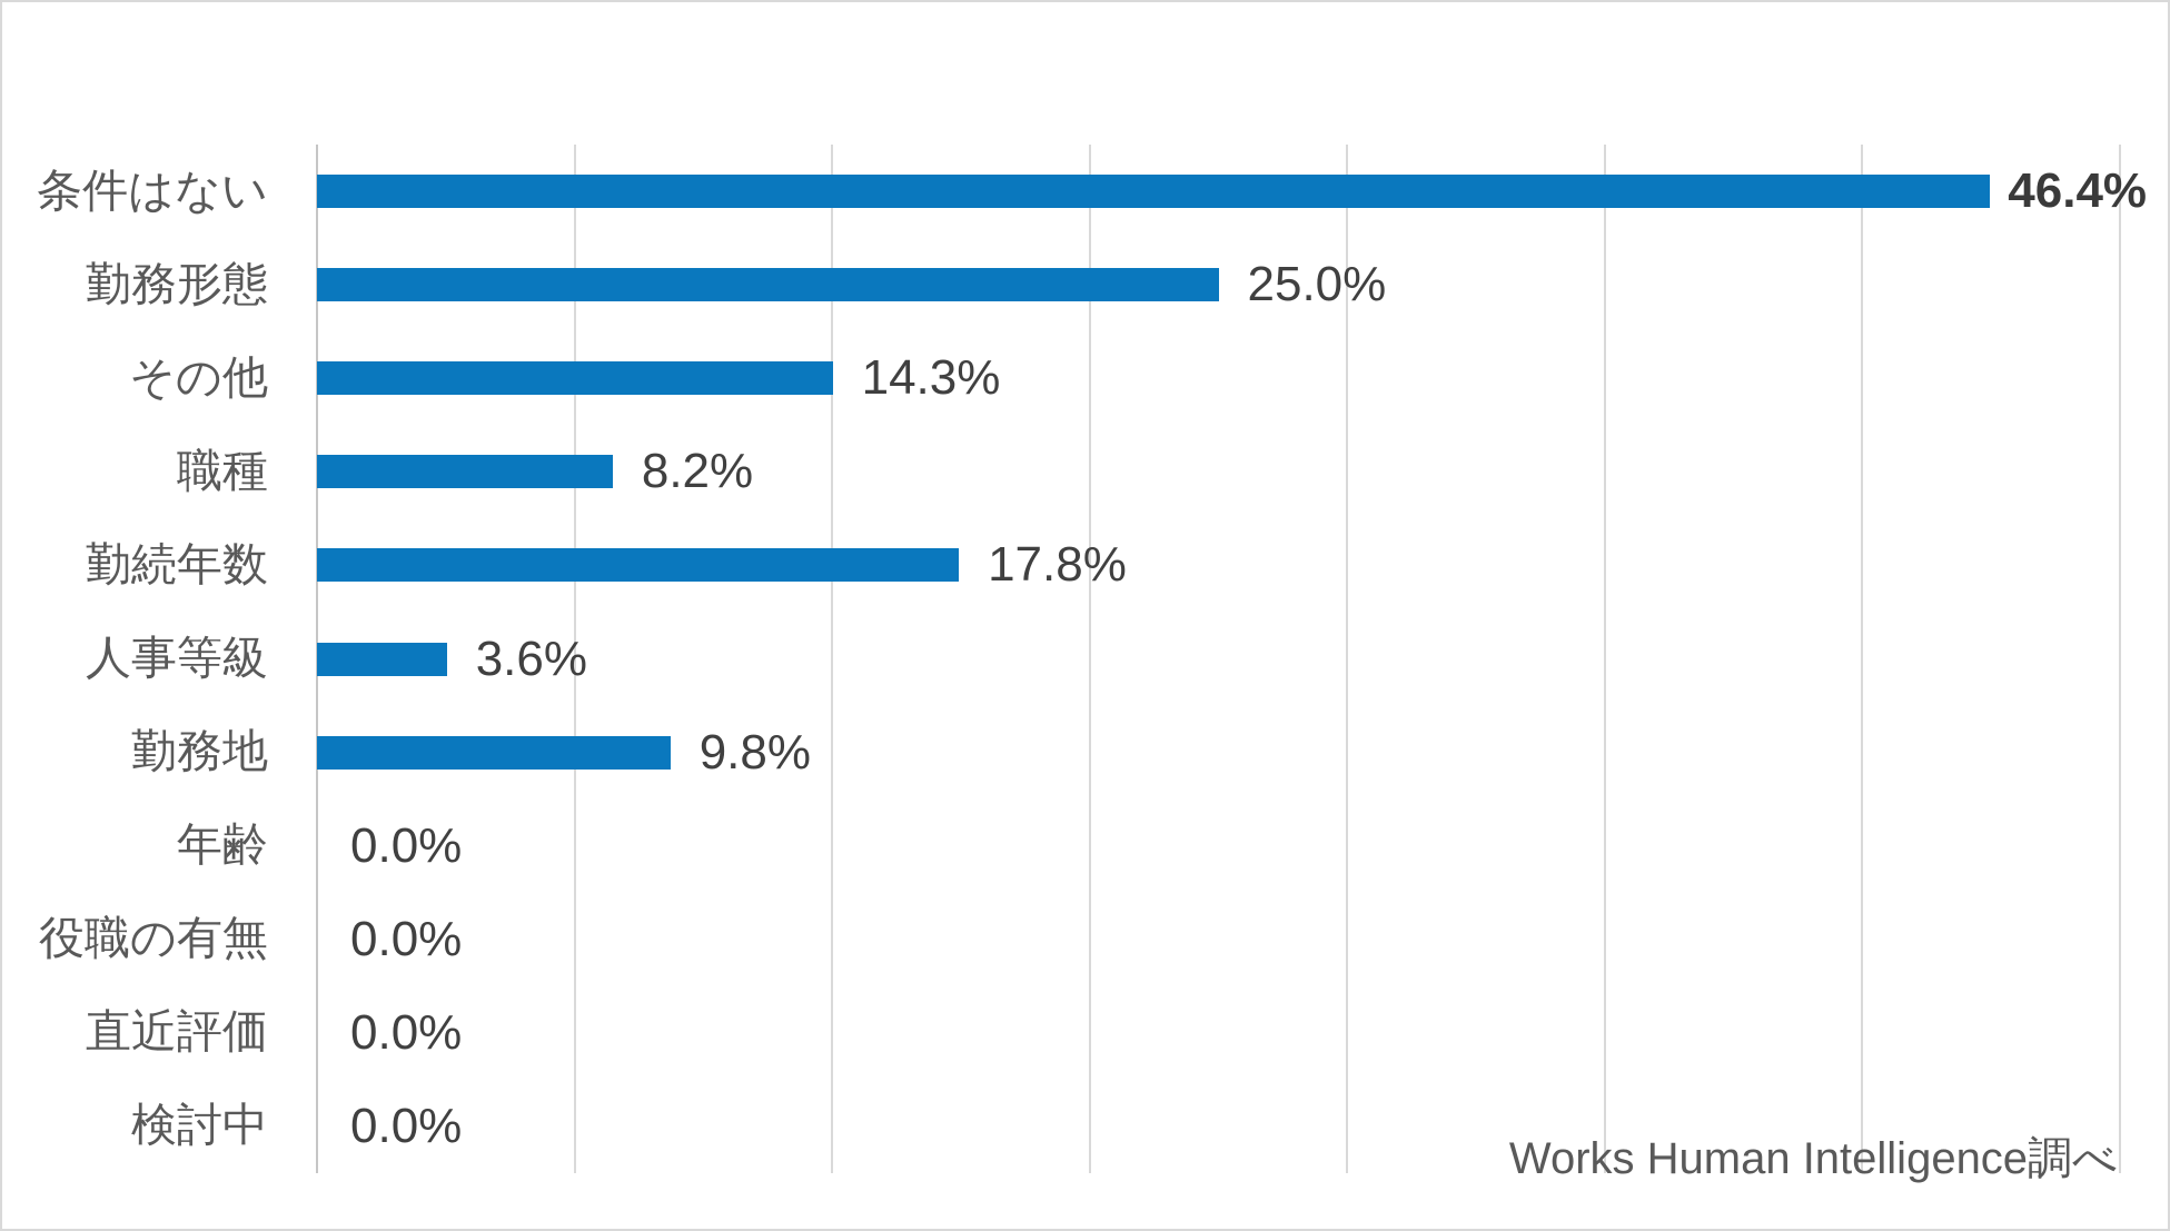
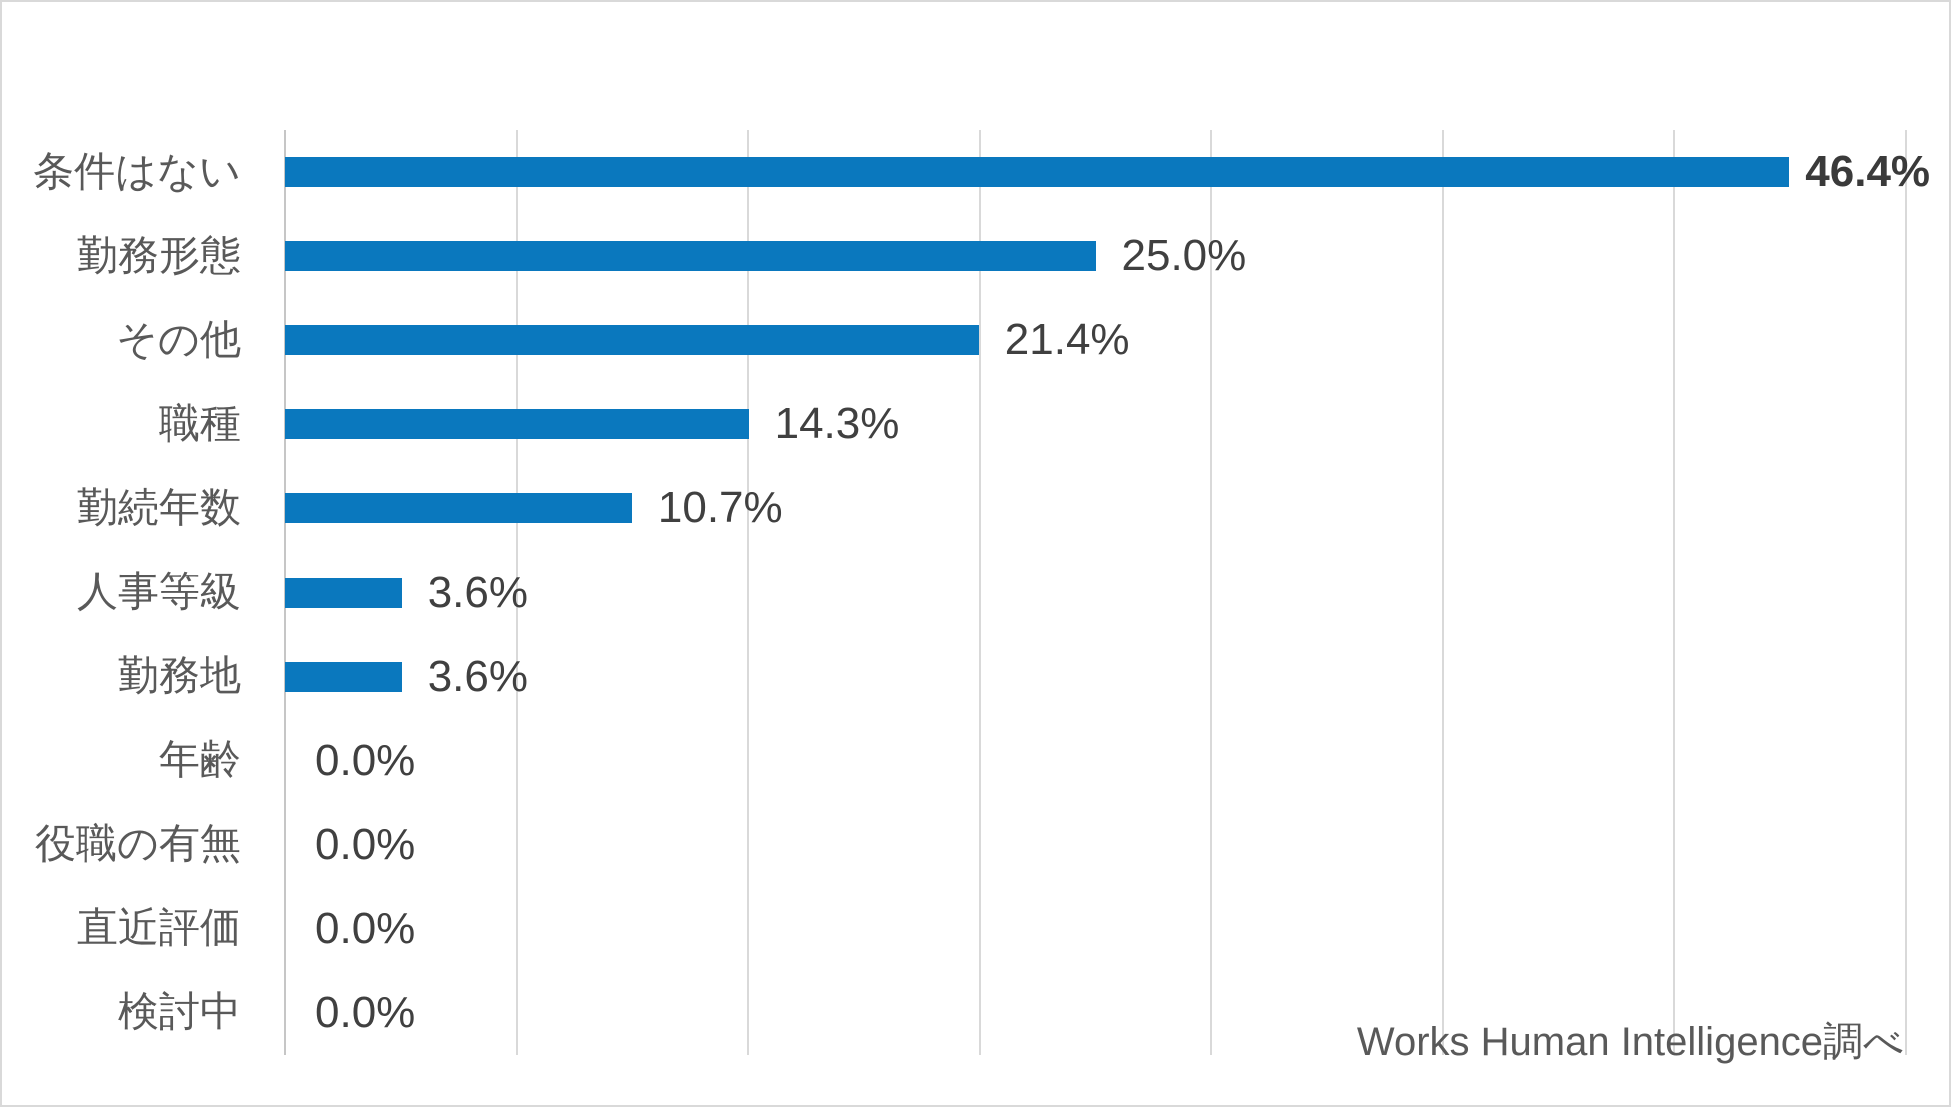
その他: 14.3% -> 21.4%
職種: 8.2% -> 14.3%
勤続年数: 17.8% -> 10.7%
勤務地: 9.8% -> 3.6%
